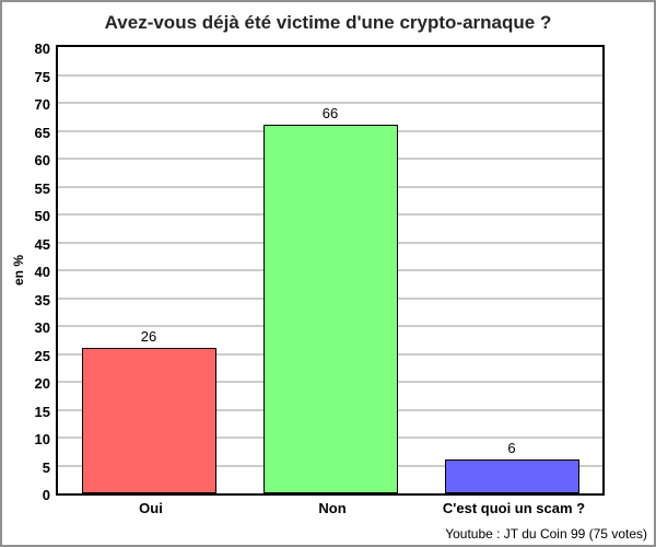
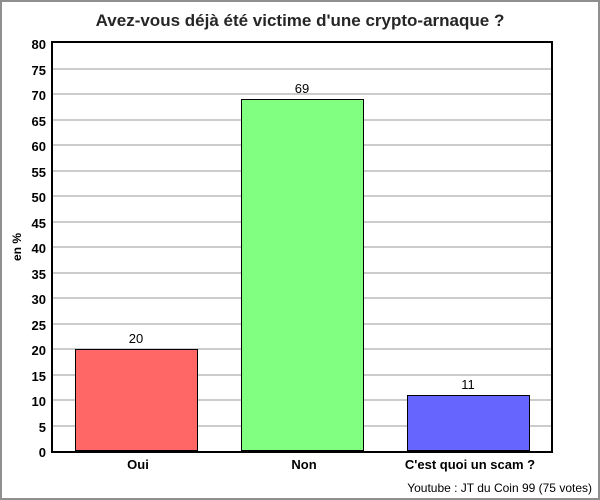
Oui: 26 -> 20
Non: 66 -> 69
C'est quoi un scam ?: 6 -> 11
